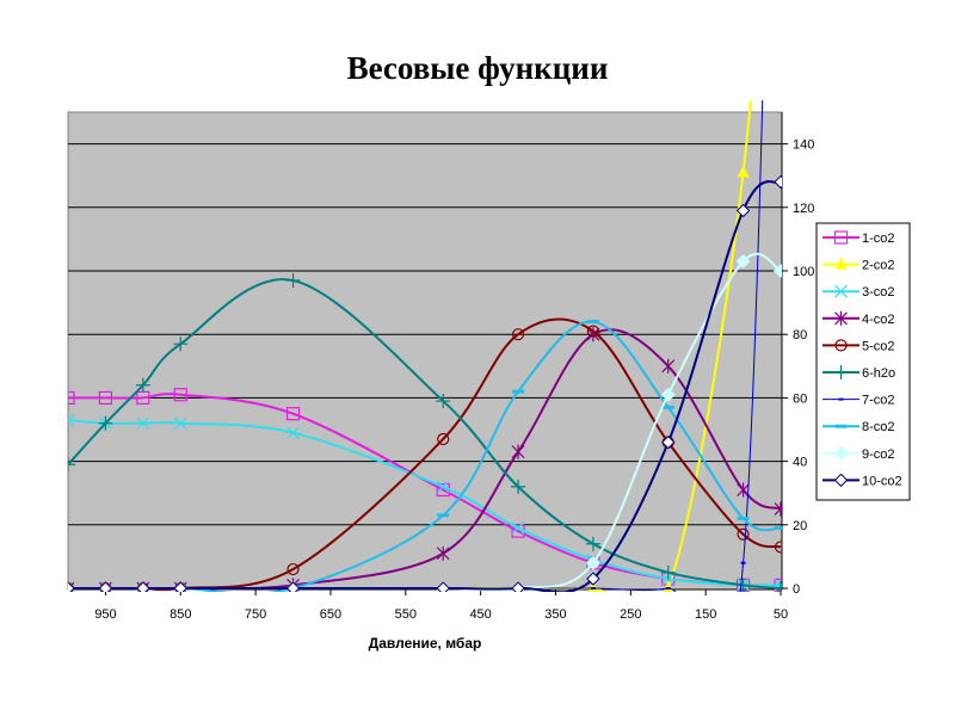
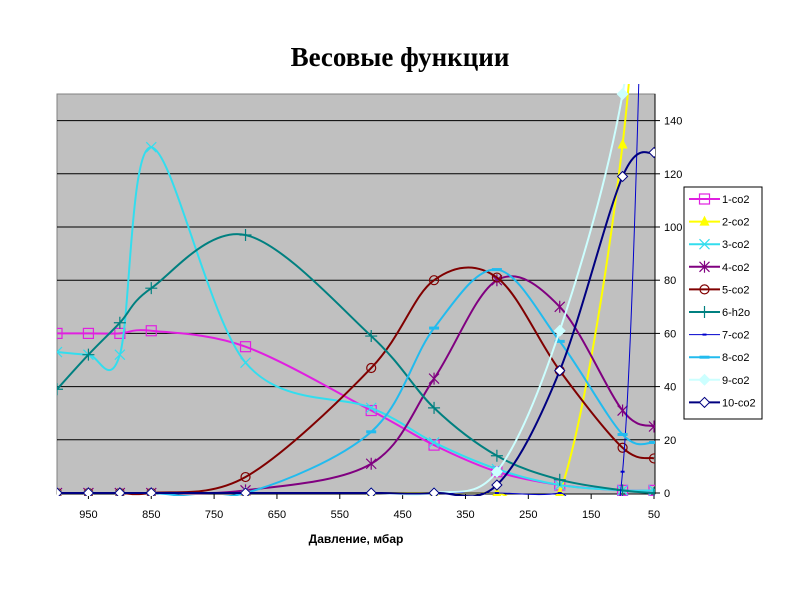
3-co2/850: 50 -> 130
9-co2/100: 100 -> 150
9-co2/50: 100 -> 260
